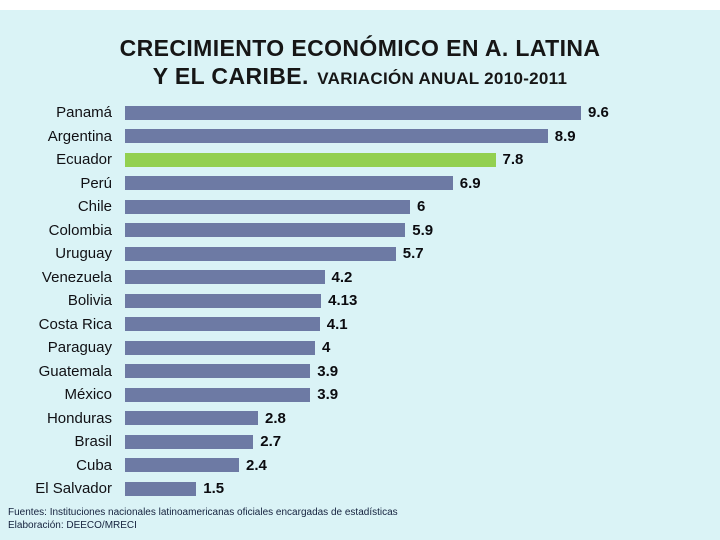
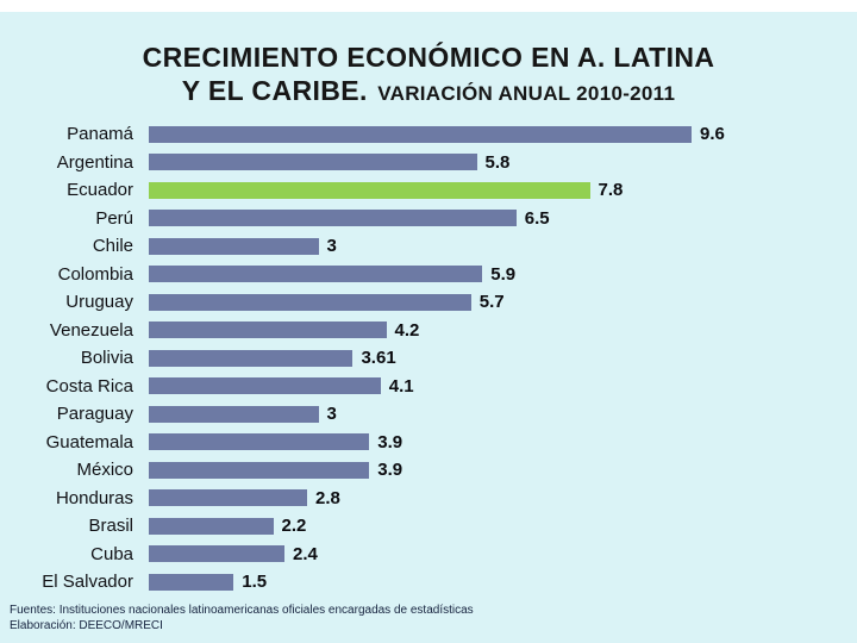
Argentina: 8.9 -> 5.8
Perú: 6.9 -> 6.5
Chile: 6 -> 3
Bolivia: 4.13 -> 3.61
Paraguay: 4 -> 3
Brasil: 2.7 -> 2.2
